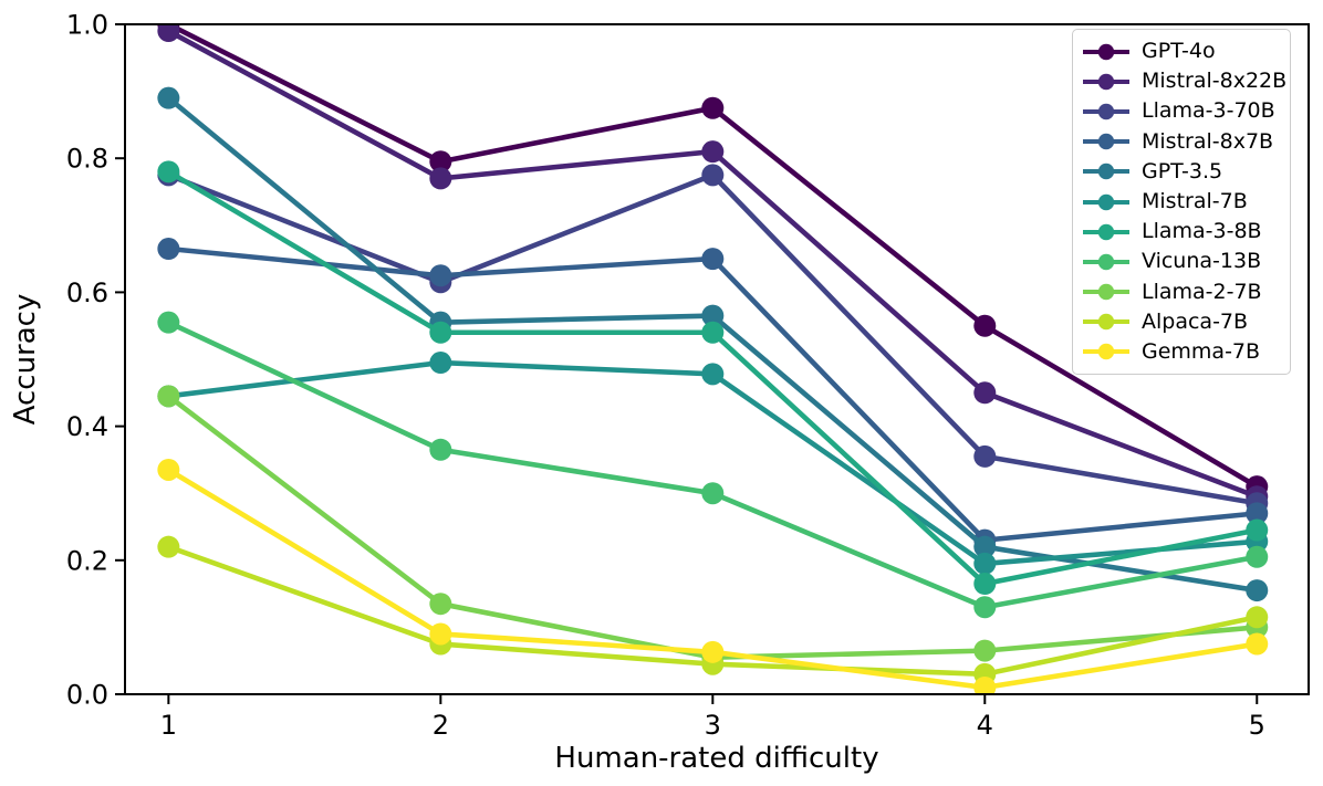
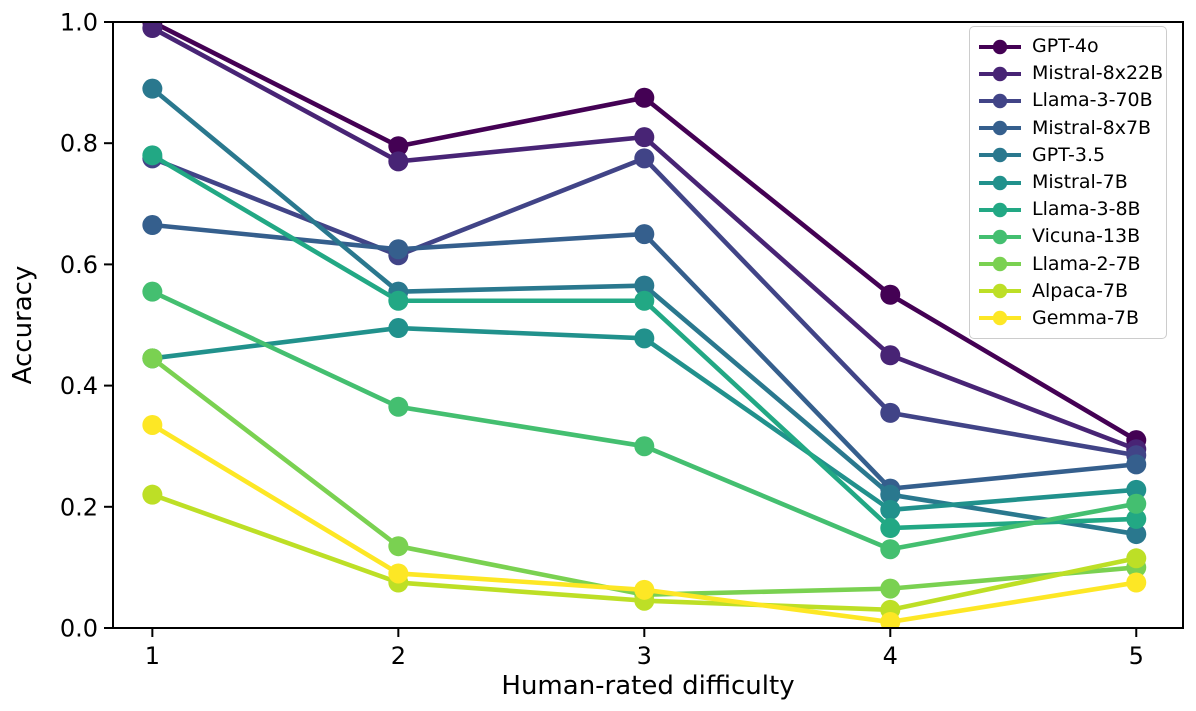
Llama-3-8B/5: 0.24 -> 0.18
